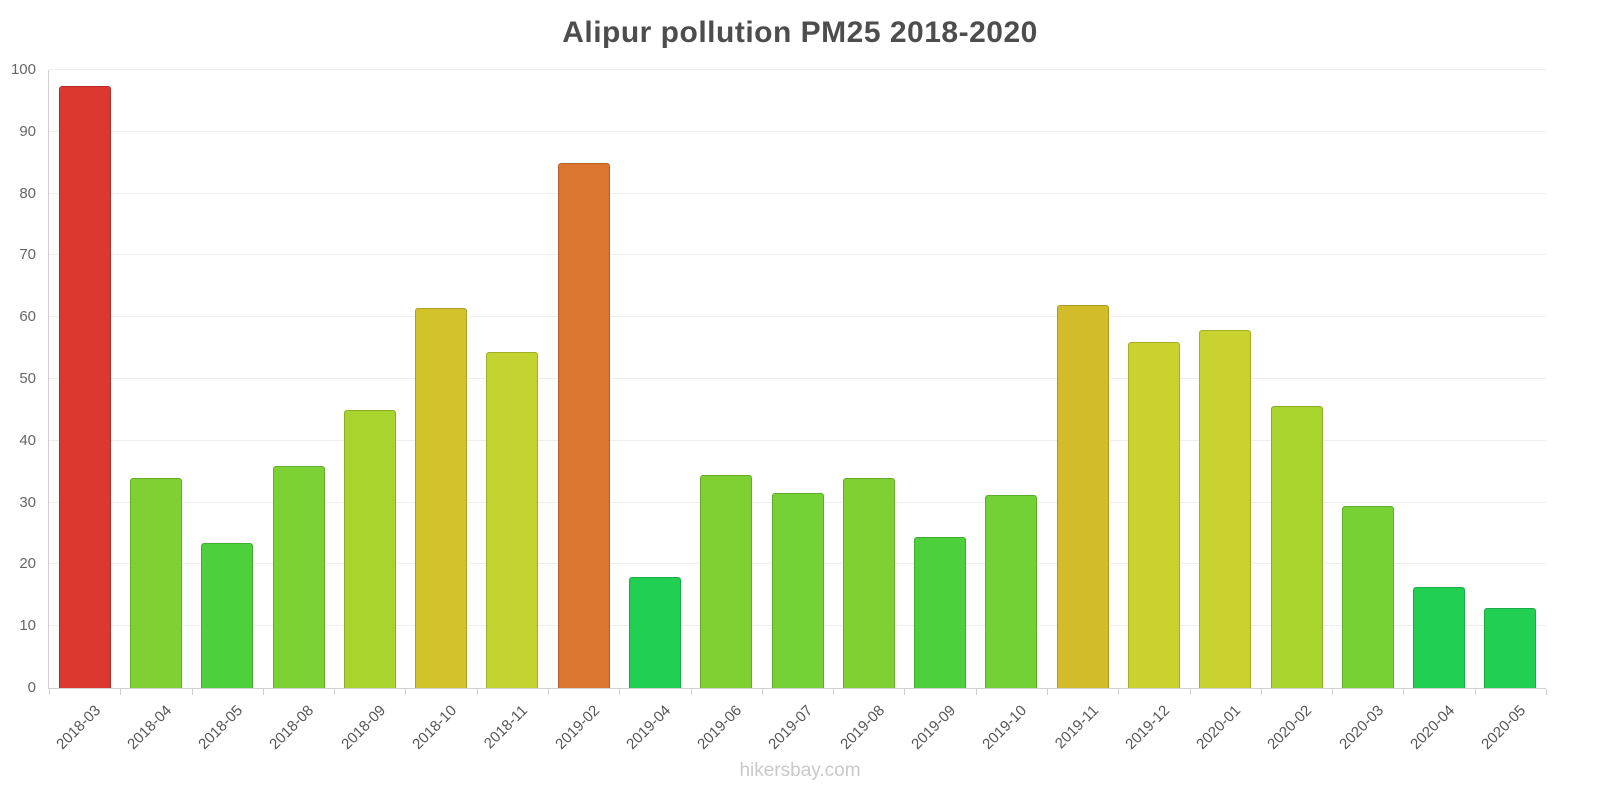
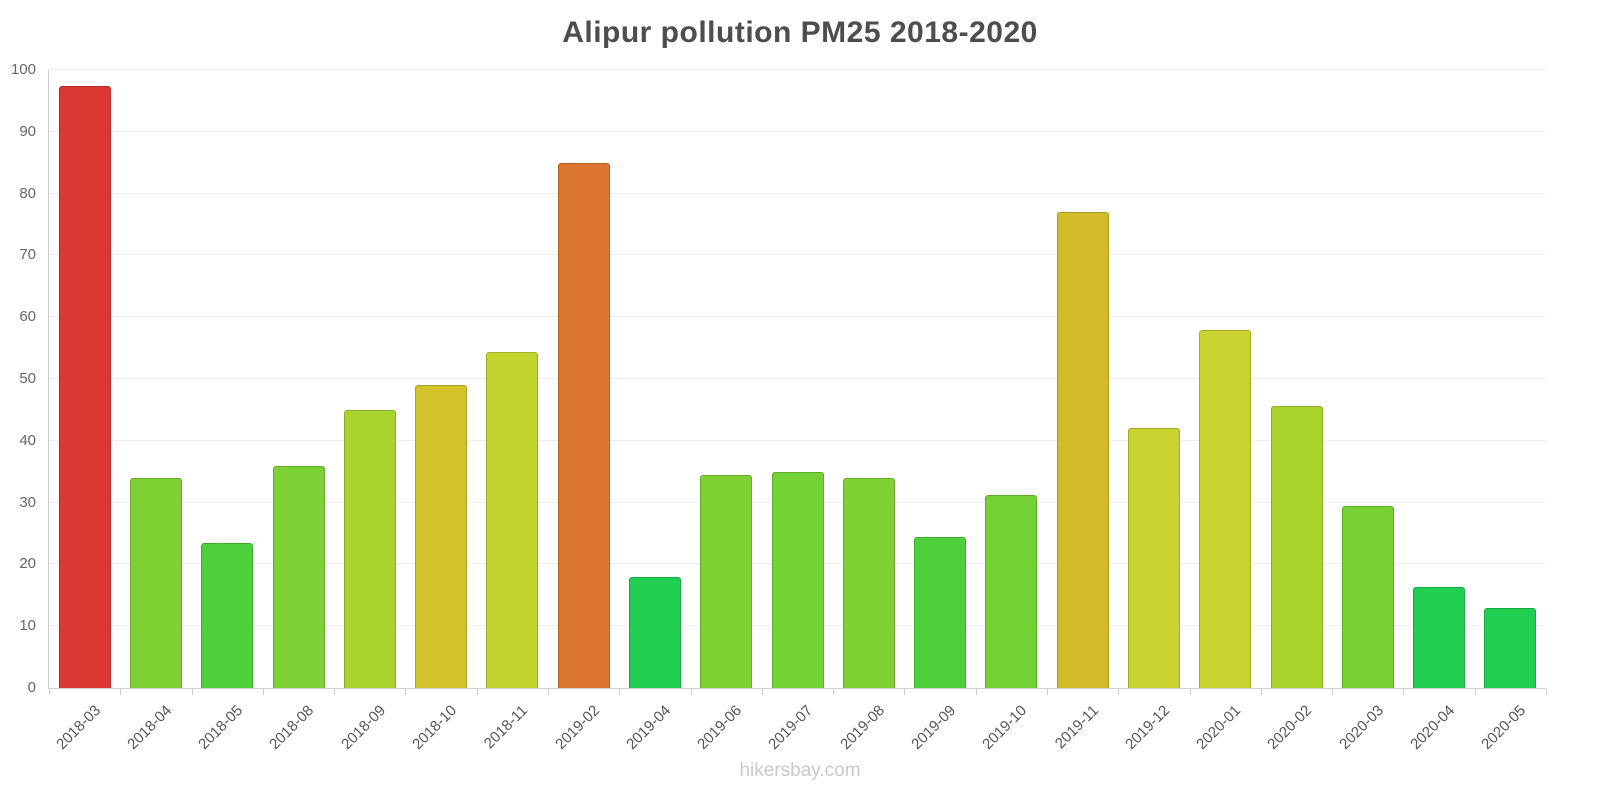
2018-10: 62 -> 49
2019-07: 32 -> 35
2019-11: 62 -> 77
2019-12: 56 -> 42
